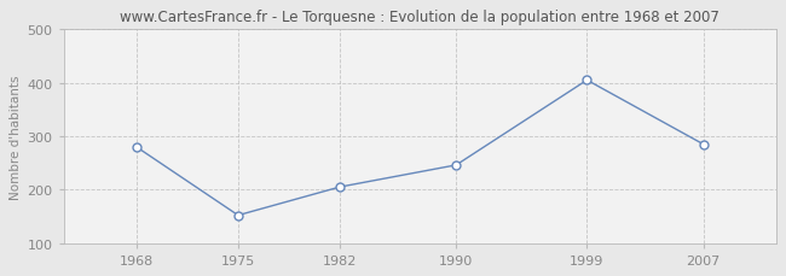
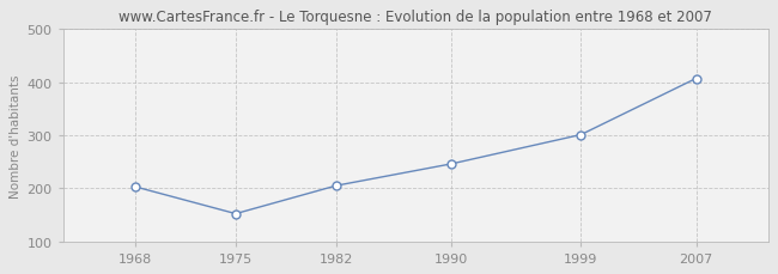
1968: 280 -> 203
1999: 405 -> 301
2007: 285 -> 407
